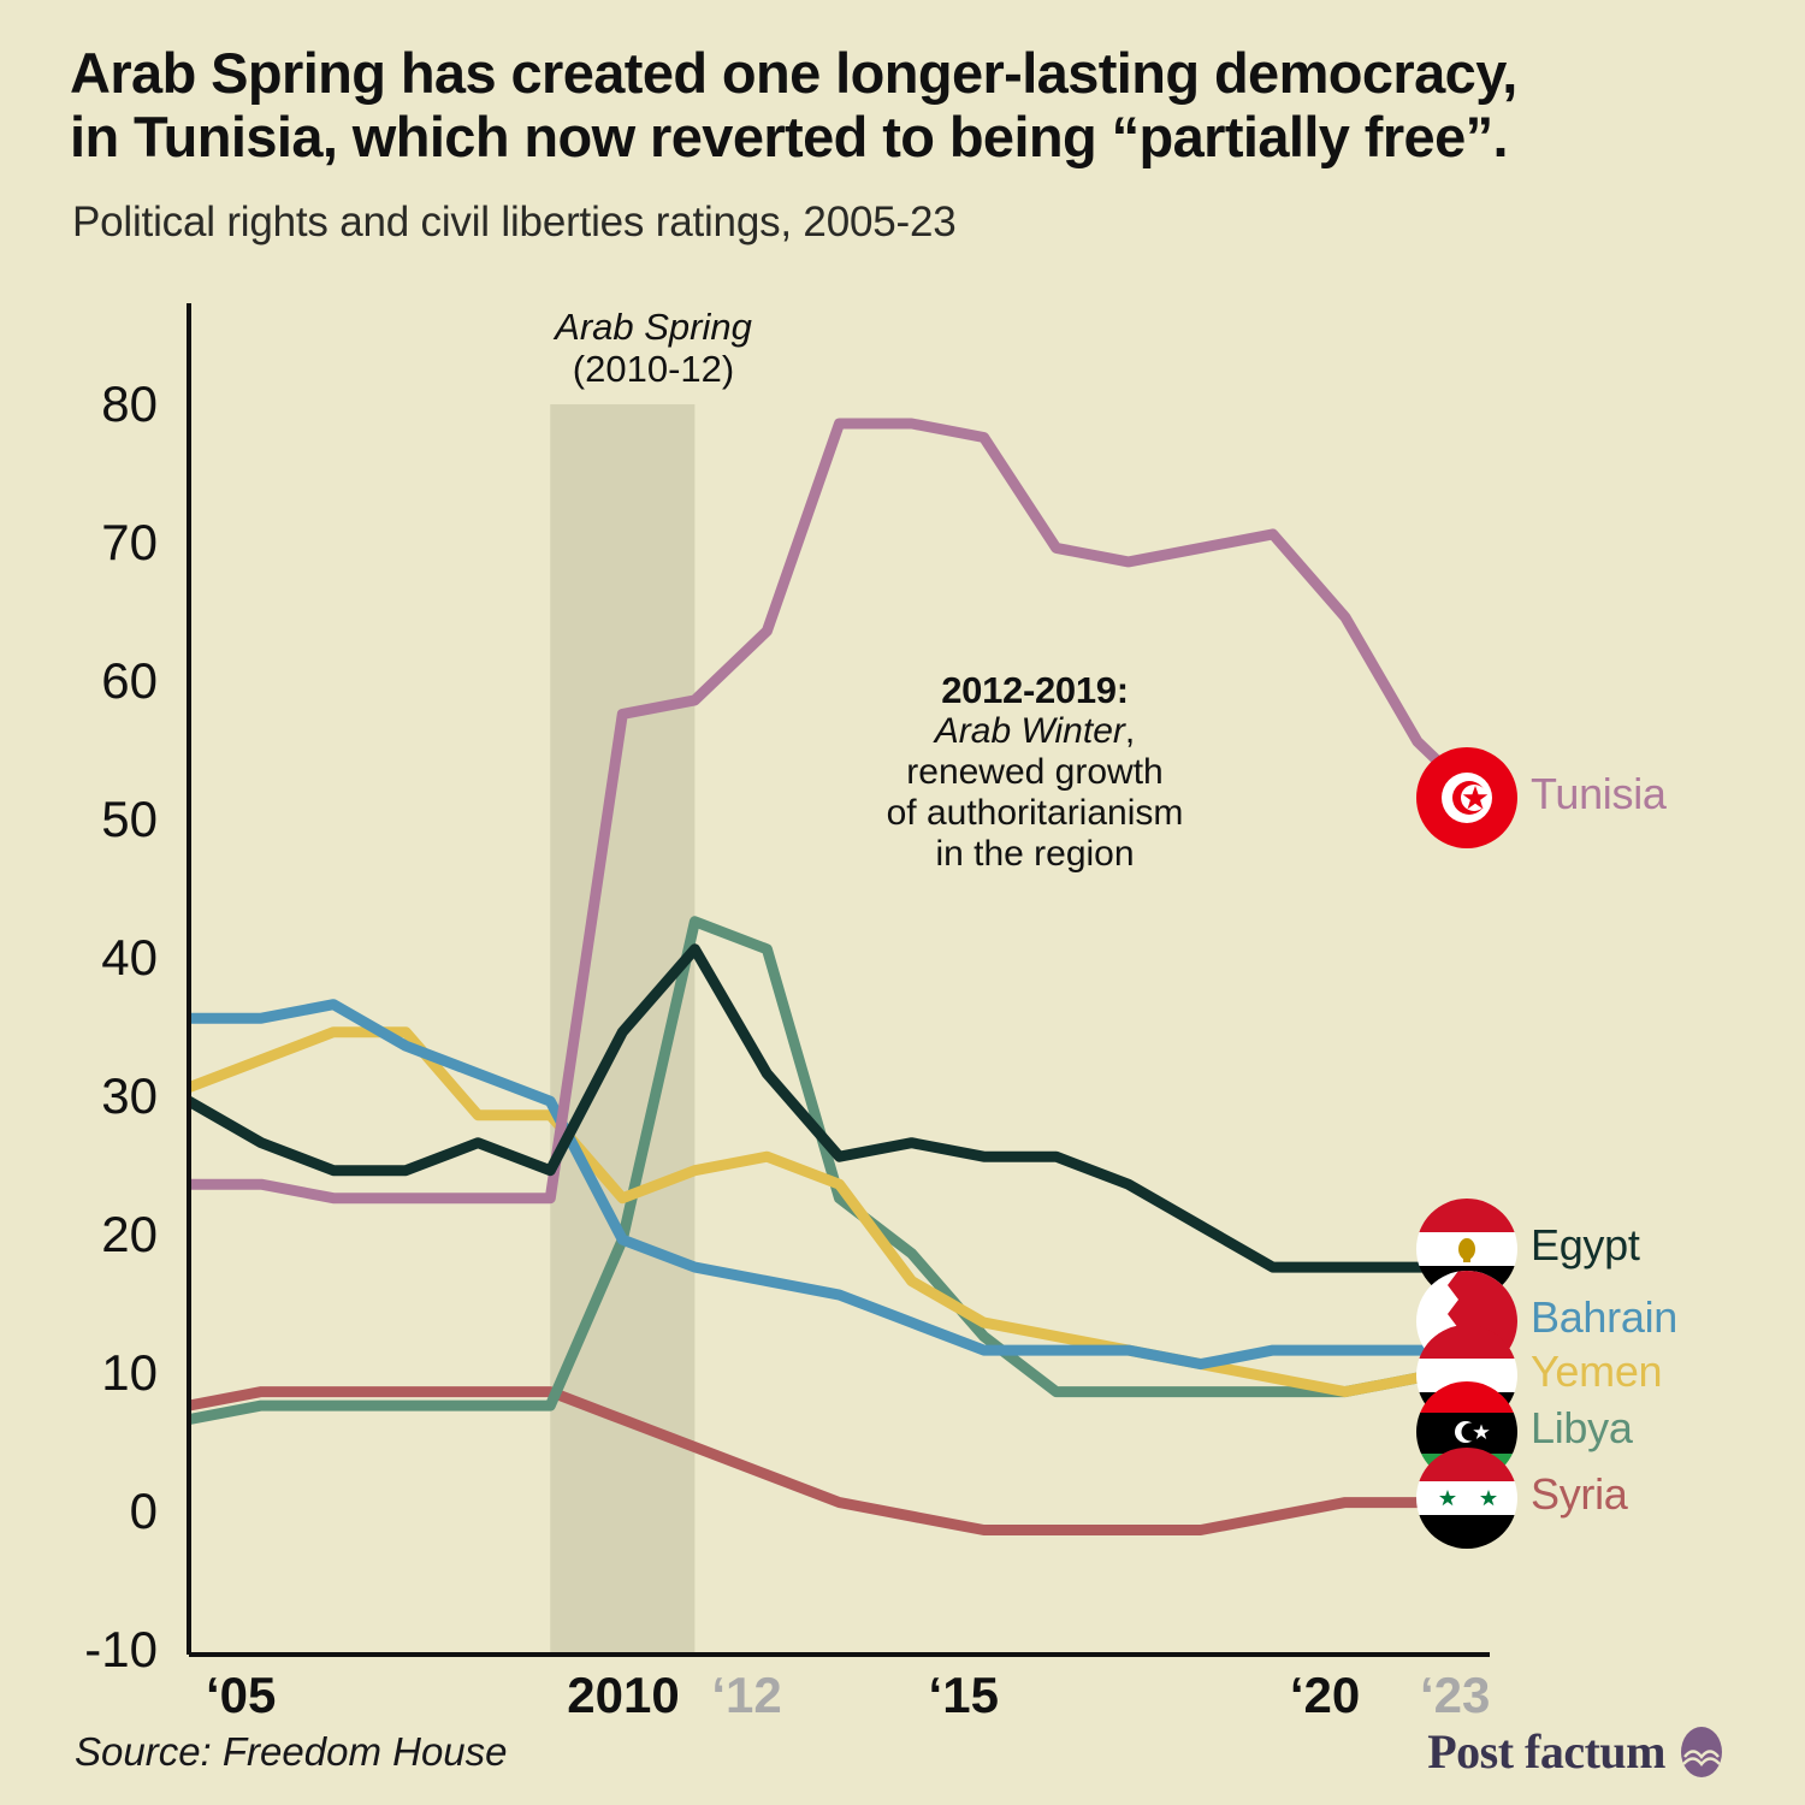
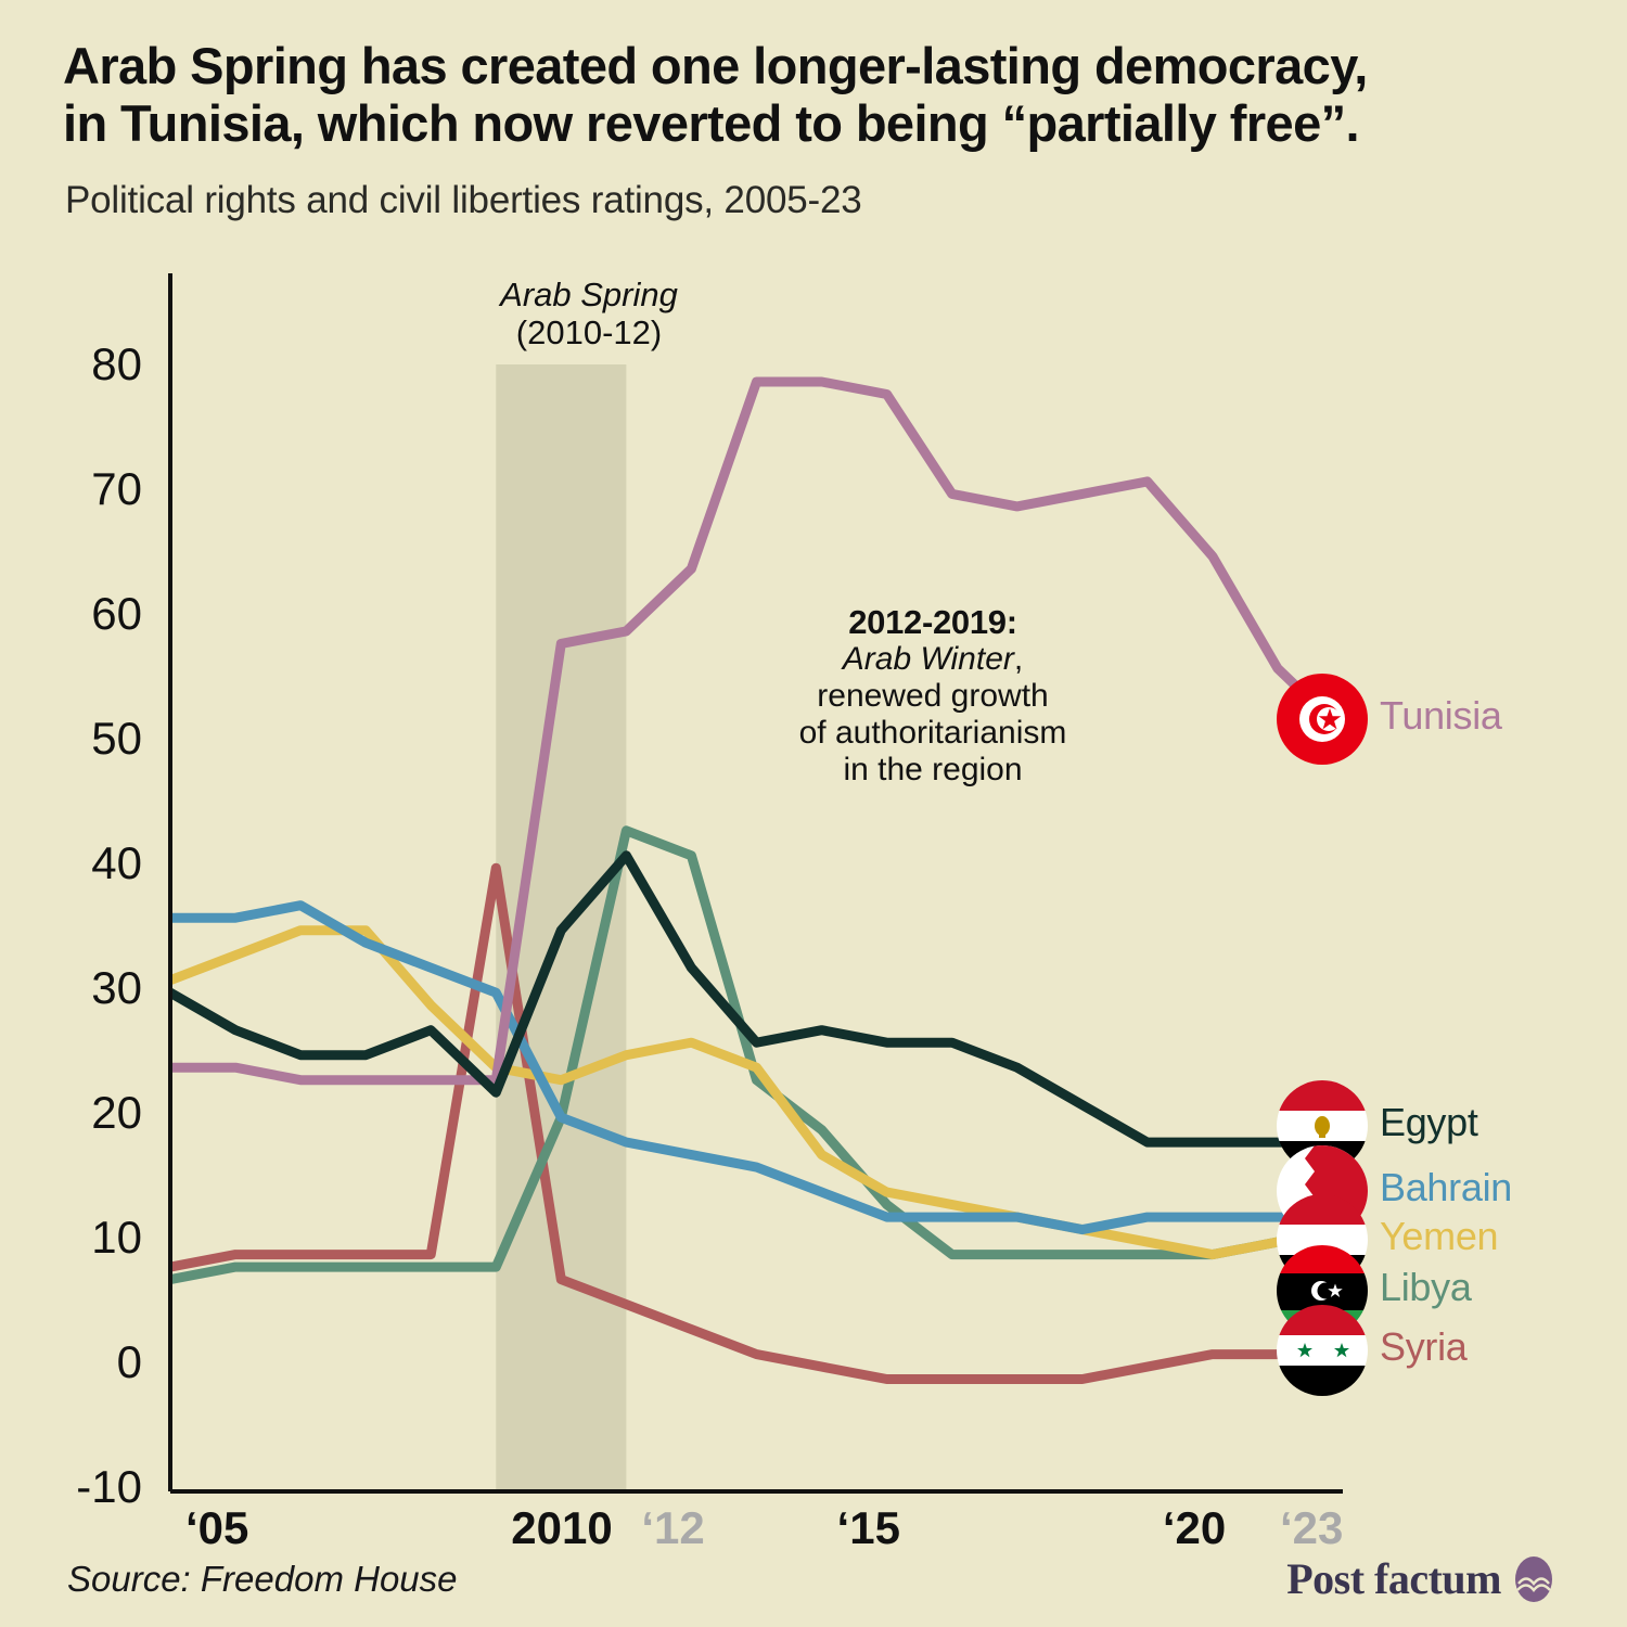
Egypt/2010: 25 -> 22
Yemen/2010: 29 -> 24
Syria/2010: 9 -> 40
